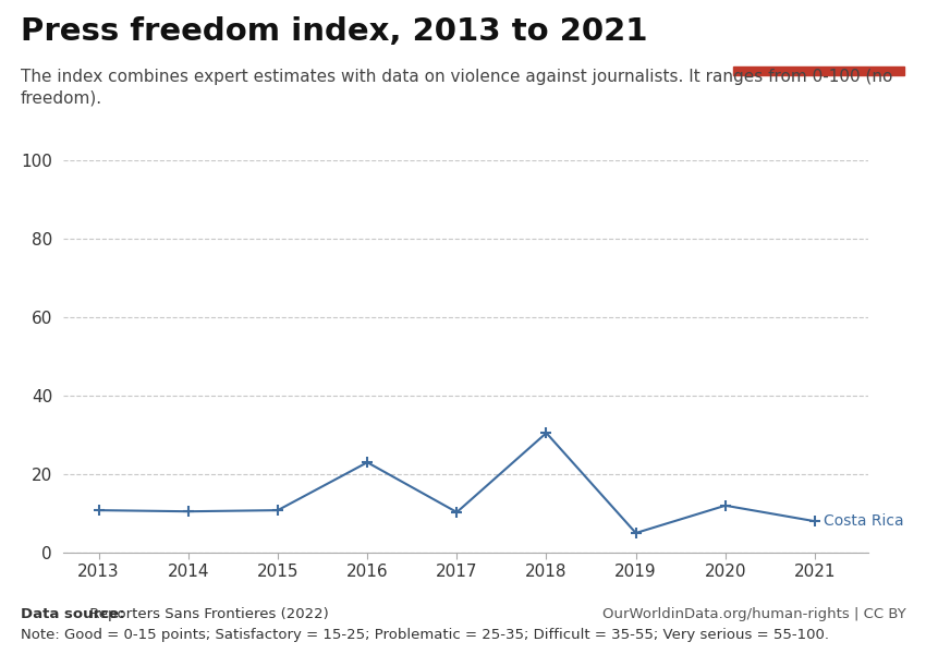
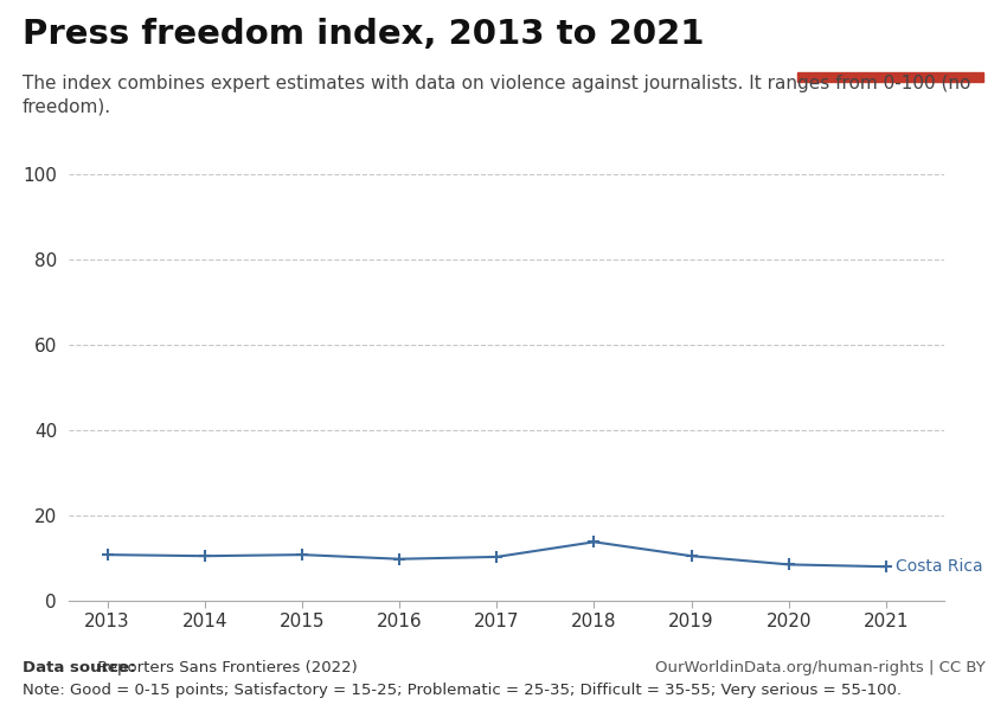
2016: 23.0 -> 9.8
2018: 30.5 -> 13.8
2019: 5.0 -> 10.5
2020: 12.0 -> 8.5
